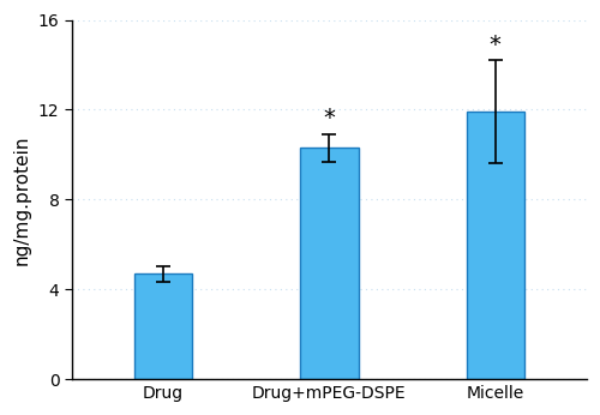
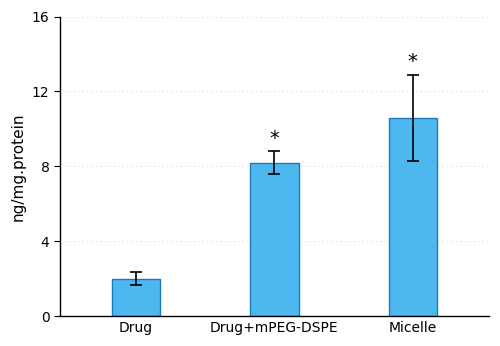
Drug: 4.7 -> 2.0
Drug+mPEG-DSPE: 10.3 -> 8.2
Micelle: 11.9 -> 10.6
